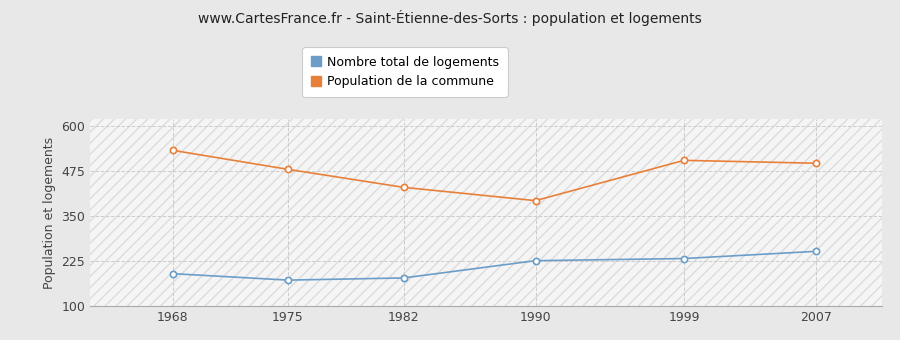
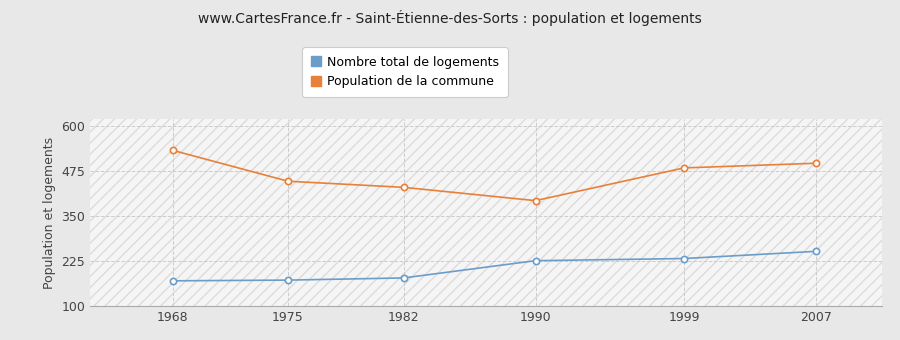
Nombre total de logements/1968: 190 -> 170
Population de la commune/1975: 480 -> 447
Population de la commune/1999: 505 -> 484
